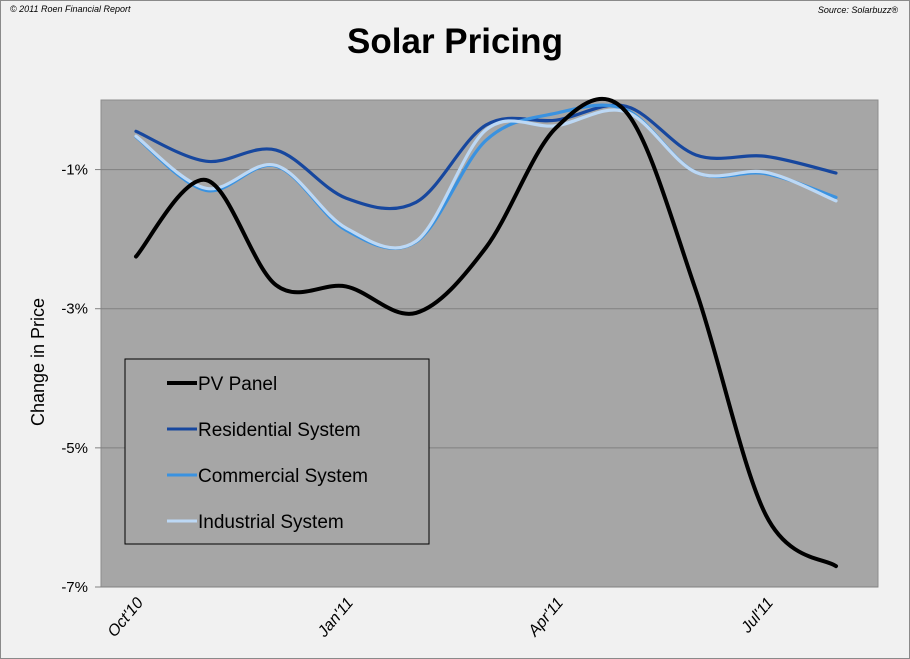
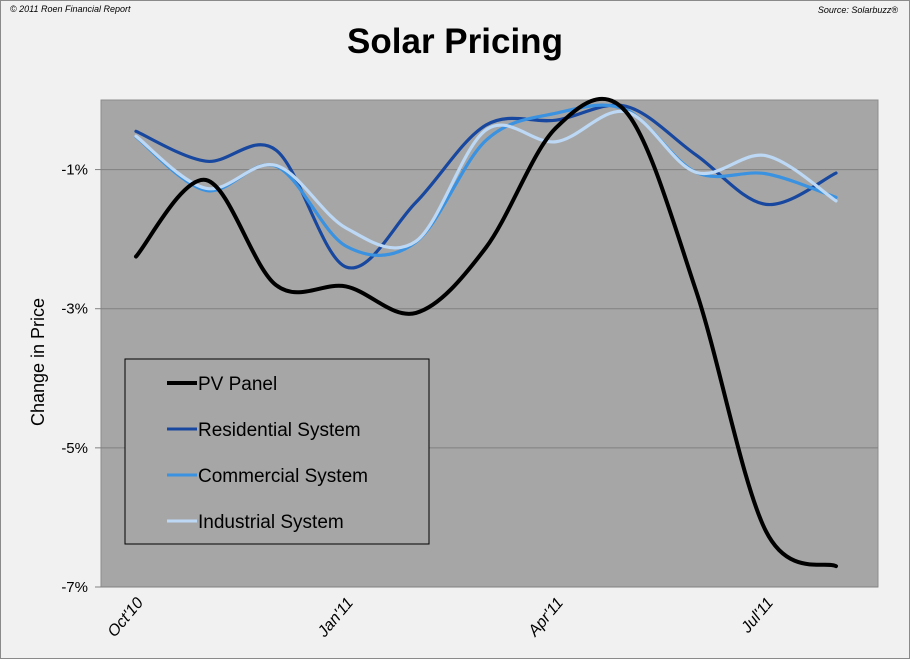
Residential System/Jan'11: -1.4% -> -2.4%
Commercial System/Jan'11: -1.9% -> -2.1%
Industrial System/Apr'11: -0.4% -> -0.6%
PV Panel/Jul'11: -6.0% -> -6.2%
Residential System/Jul'11: -0.8% -> -1.5%
Industrial System/Jul'11: -1.0% -> -0.8%
